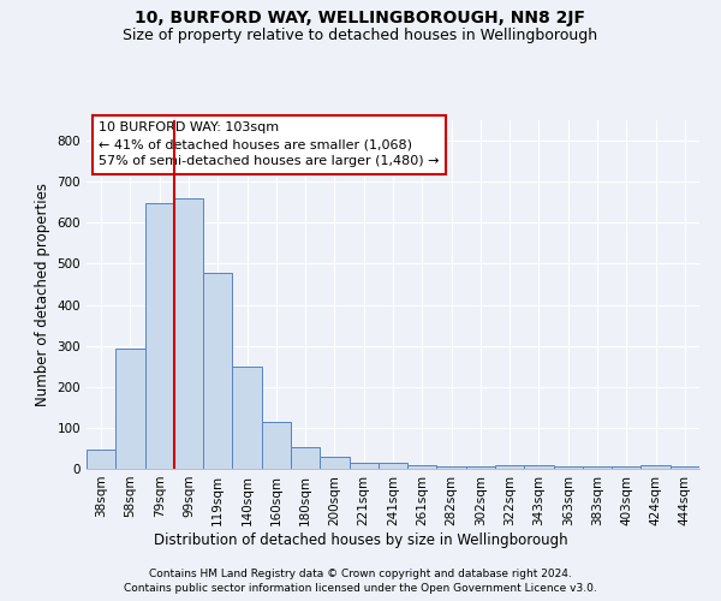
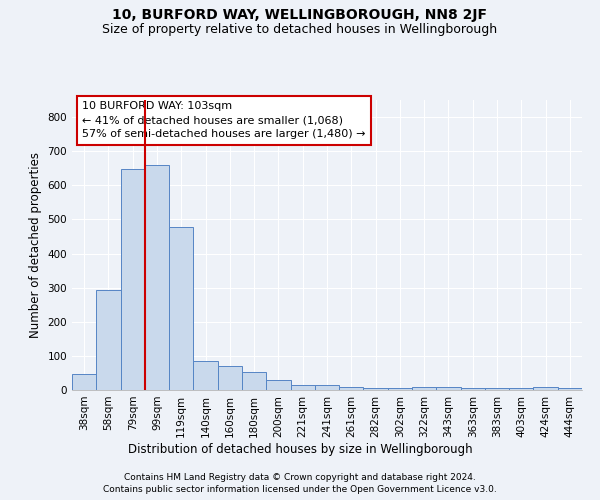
140sqm: 250 -> 85
160sqm: 113 -> 70
